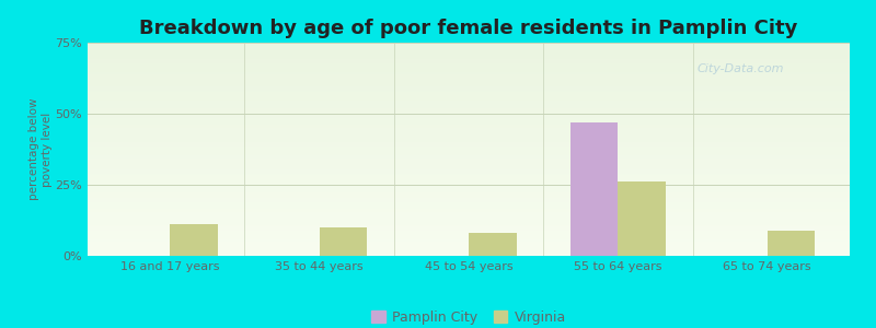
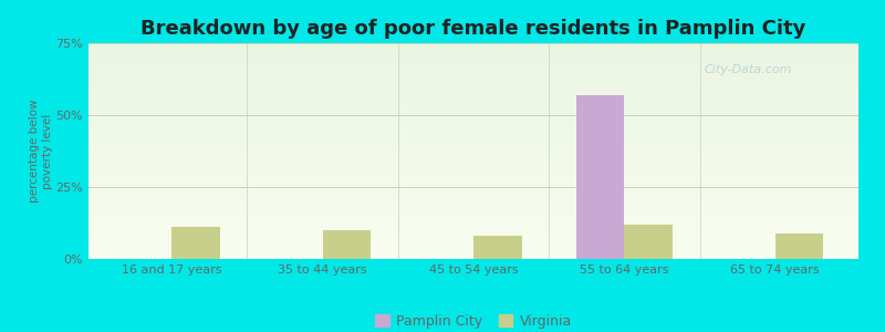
Pamplin City/55 to 64 years: 47% -> 57%
Virginia/55 to 64 years: 26% -> 12%
